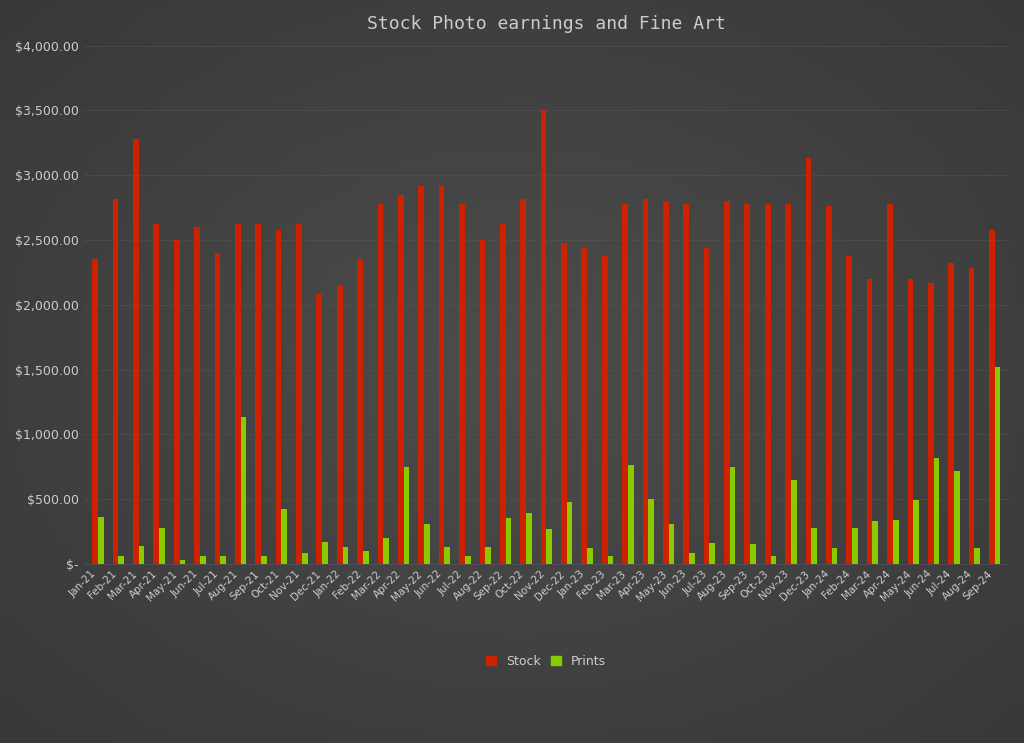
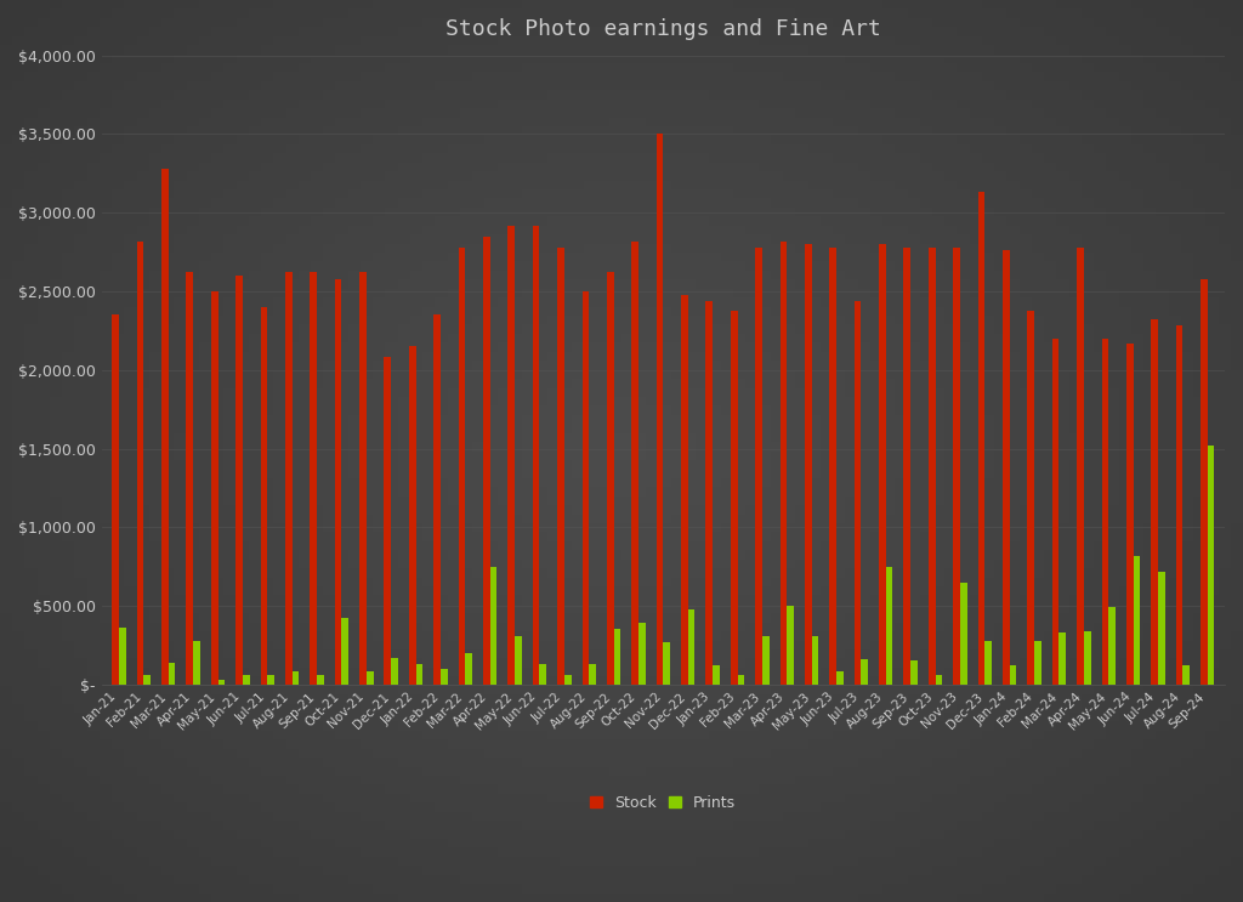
Prints/Aug-21: $1,130 -> $80
Prints/Mar-23: $760 -> $310
